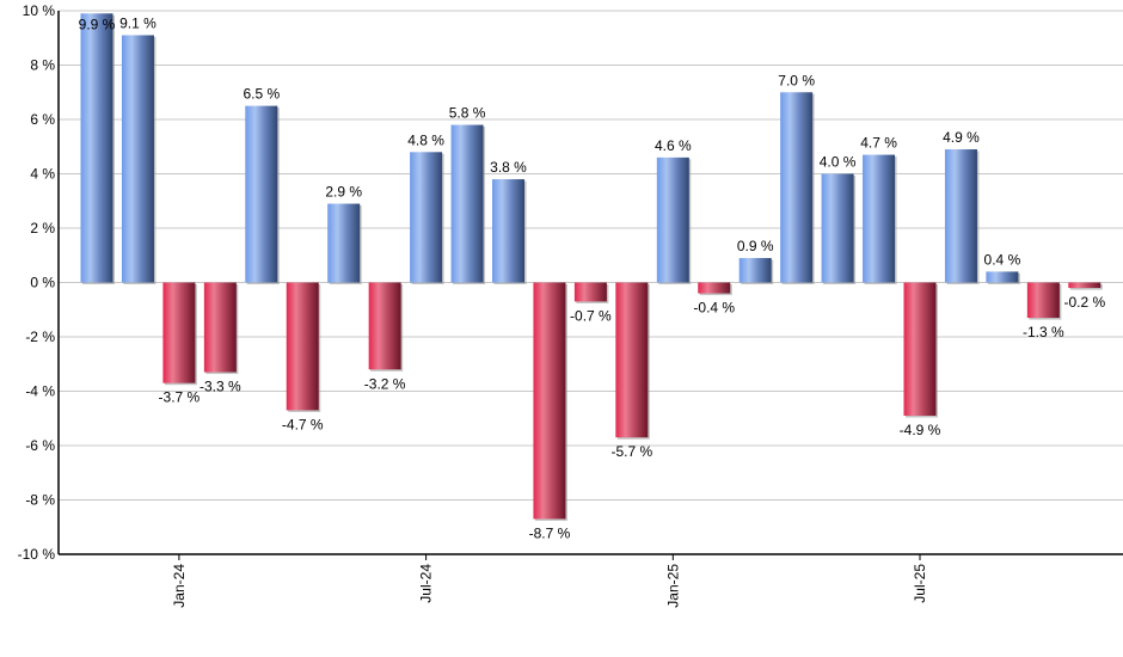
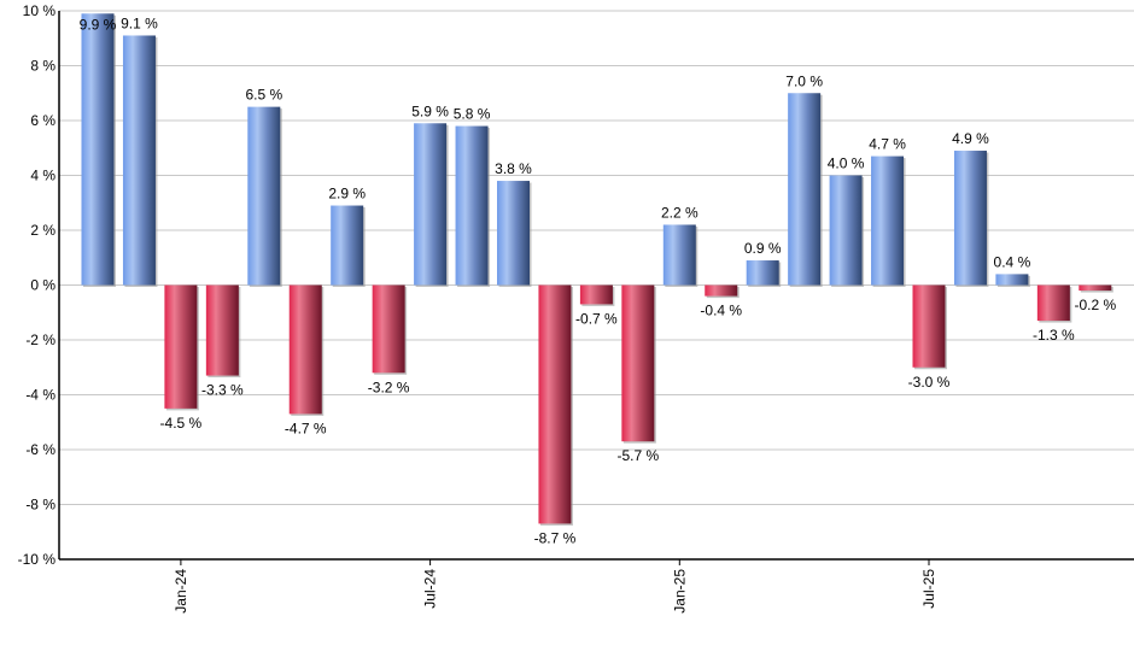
Jan-24: -3.7 -> -4.5
Jul-24: 4.8 -> 5.9
Jan-25: 4.6 -> 2.2
Jul-25: -4.9 -> -3.0
